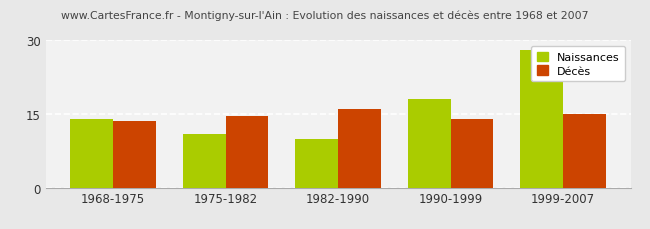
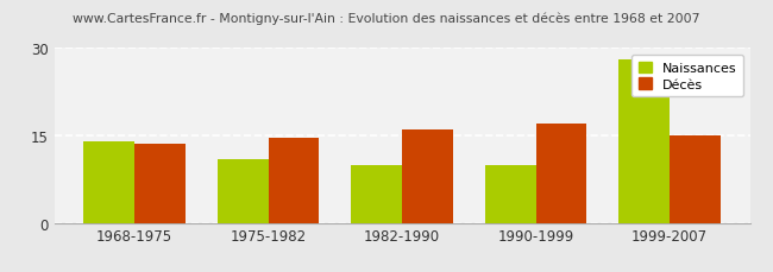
Naissances/1990-1999: 18 -> 10
Décès/1990-1999: 14.0 -> 17.0
